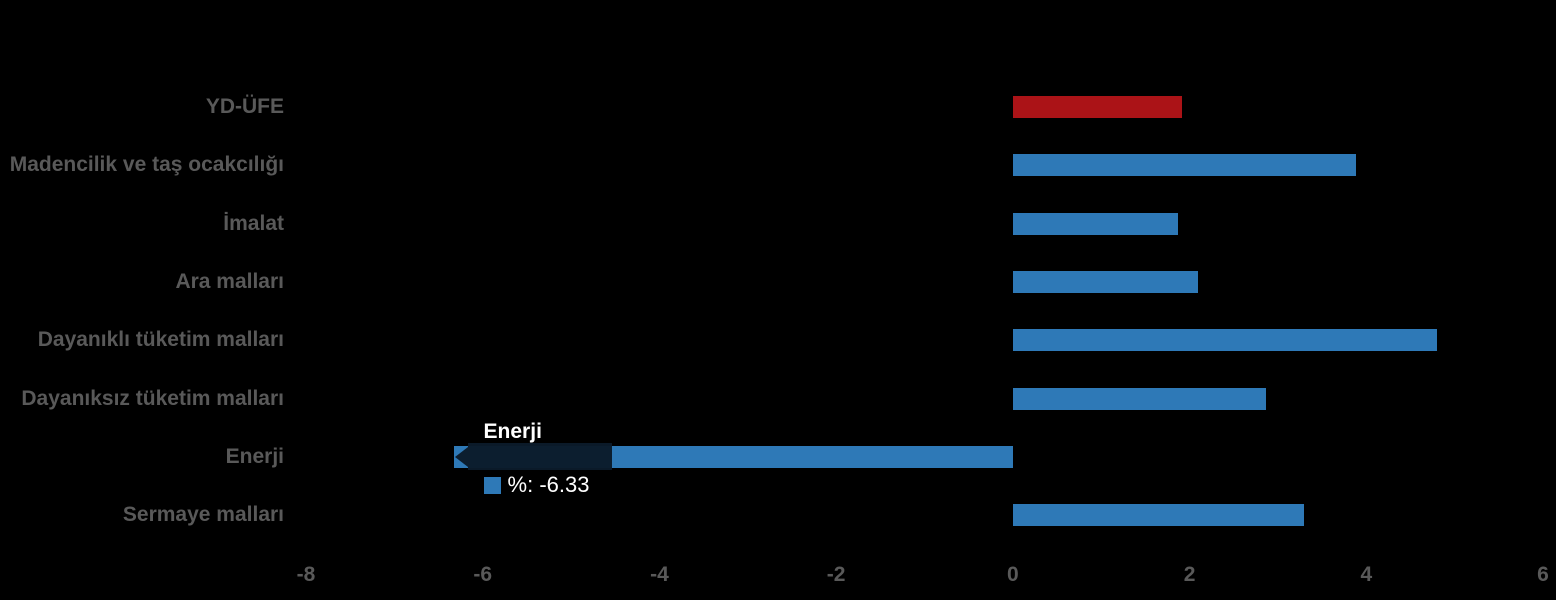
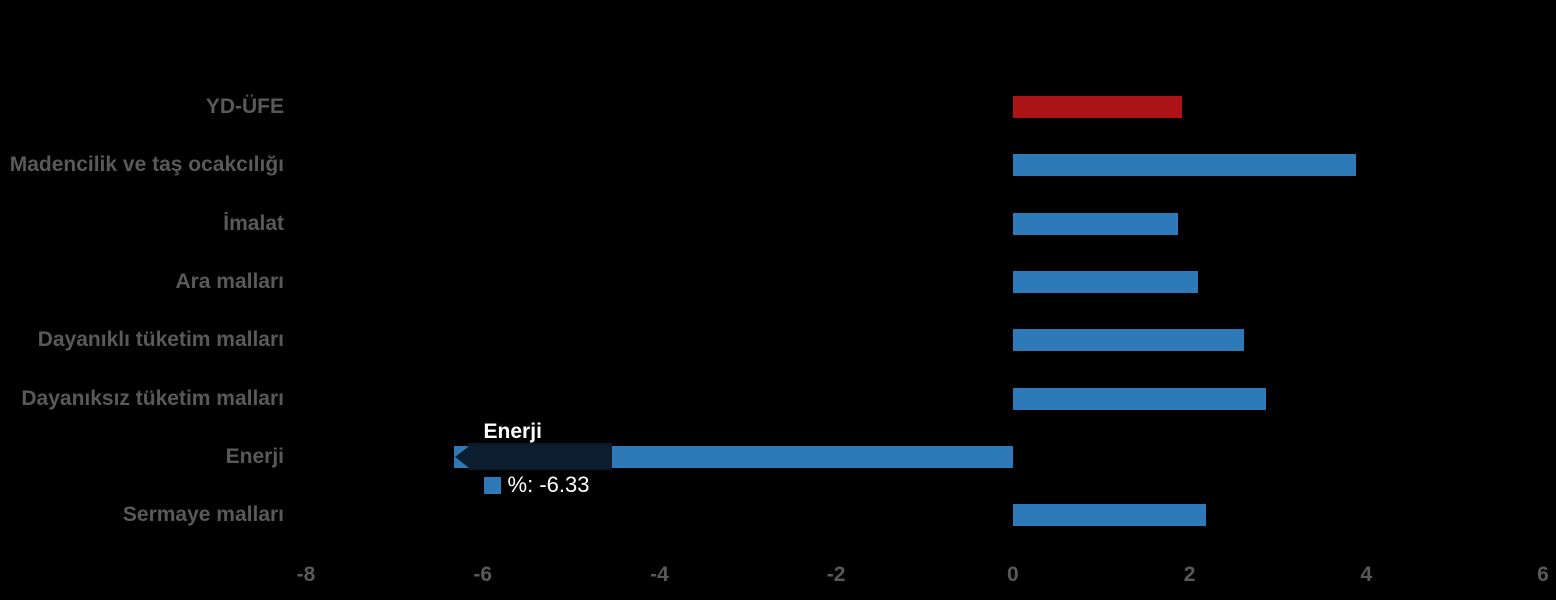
Dayanıklı tüketim malları: 4.8 -> 2.6
Sermaye malları: 3.3 -> 2.2
